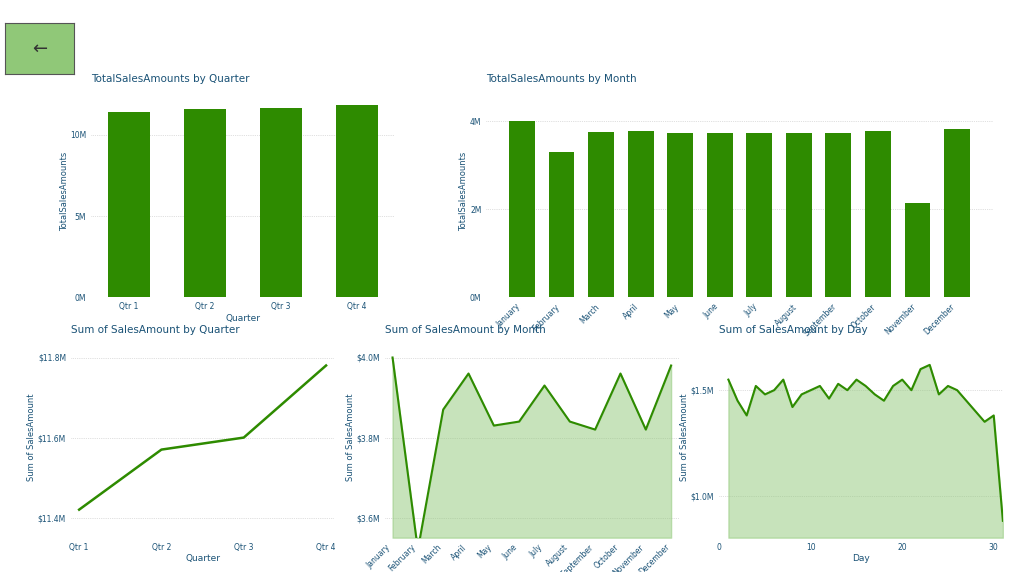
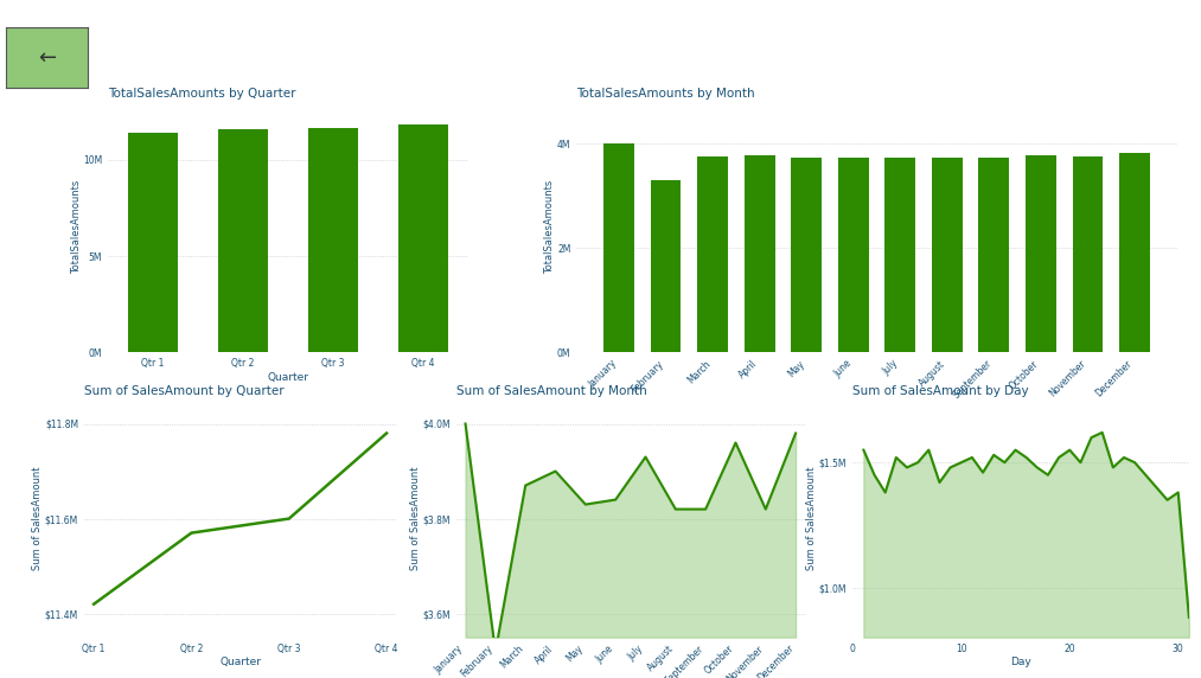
TotalSalesAmounts by Month/November: 2.15M -> 3.75M
Sum of SalesAmount by Month/April: $3.96M -> $3.90M
Sum of SalesAmount by Month/August: $3.84M -> $3.82M
